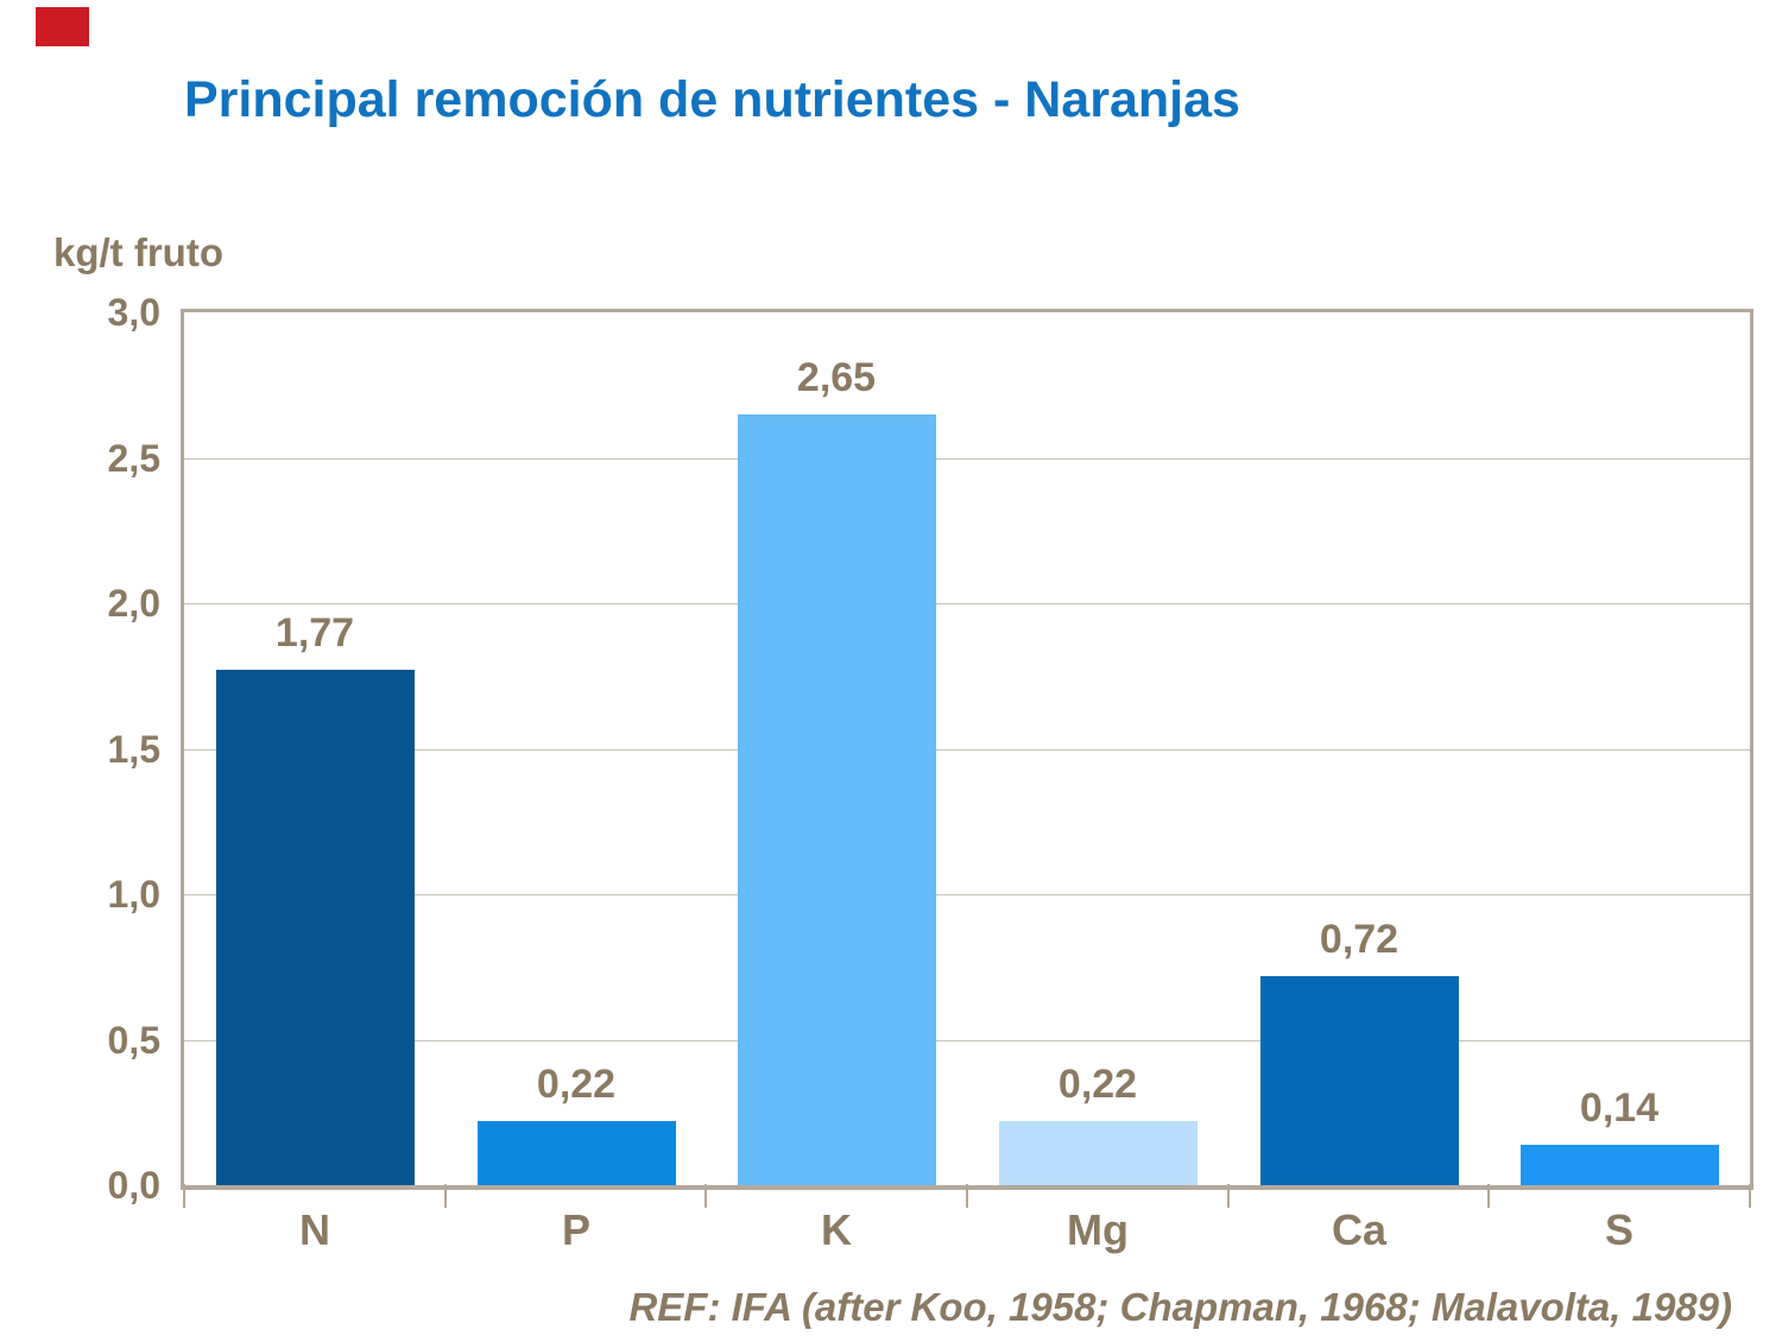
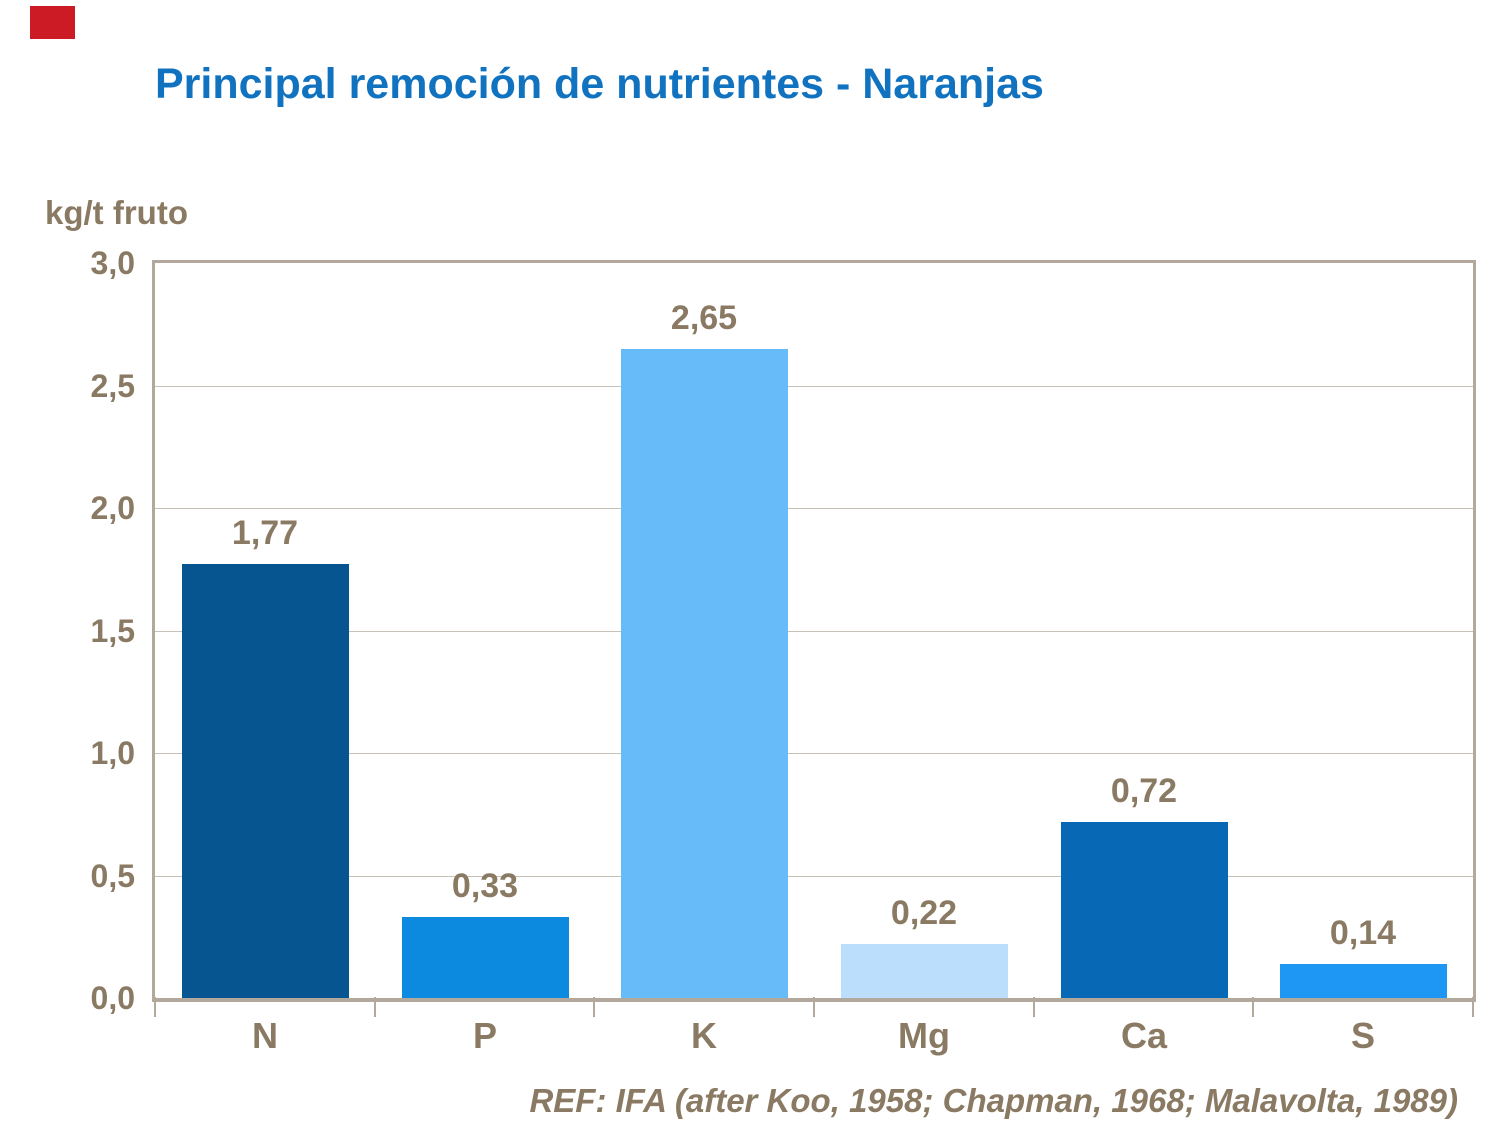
P: 0,22 -> 0,33
